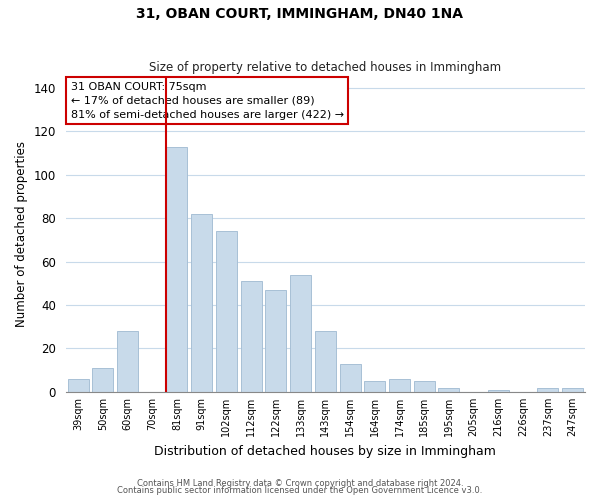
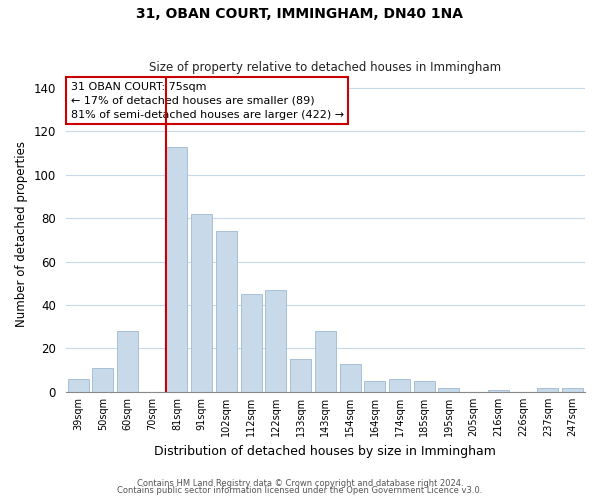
112sqm: 51 -> 45
133sqm: 54 -> 15
